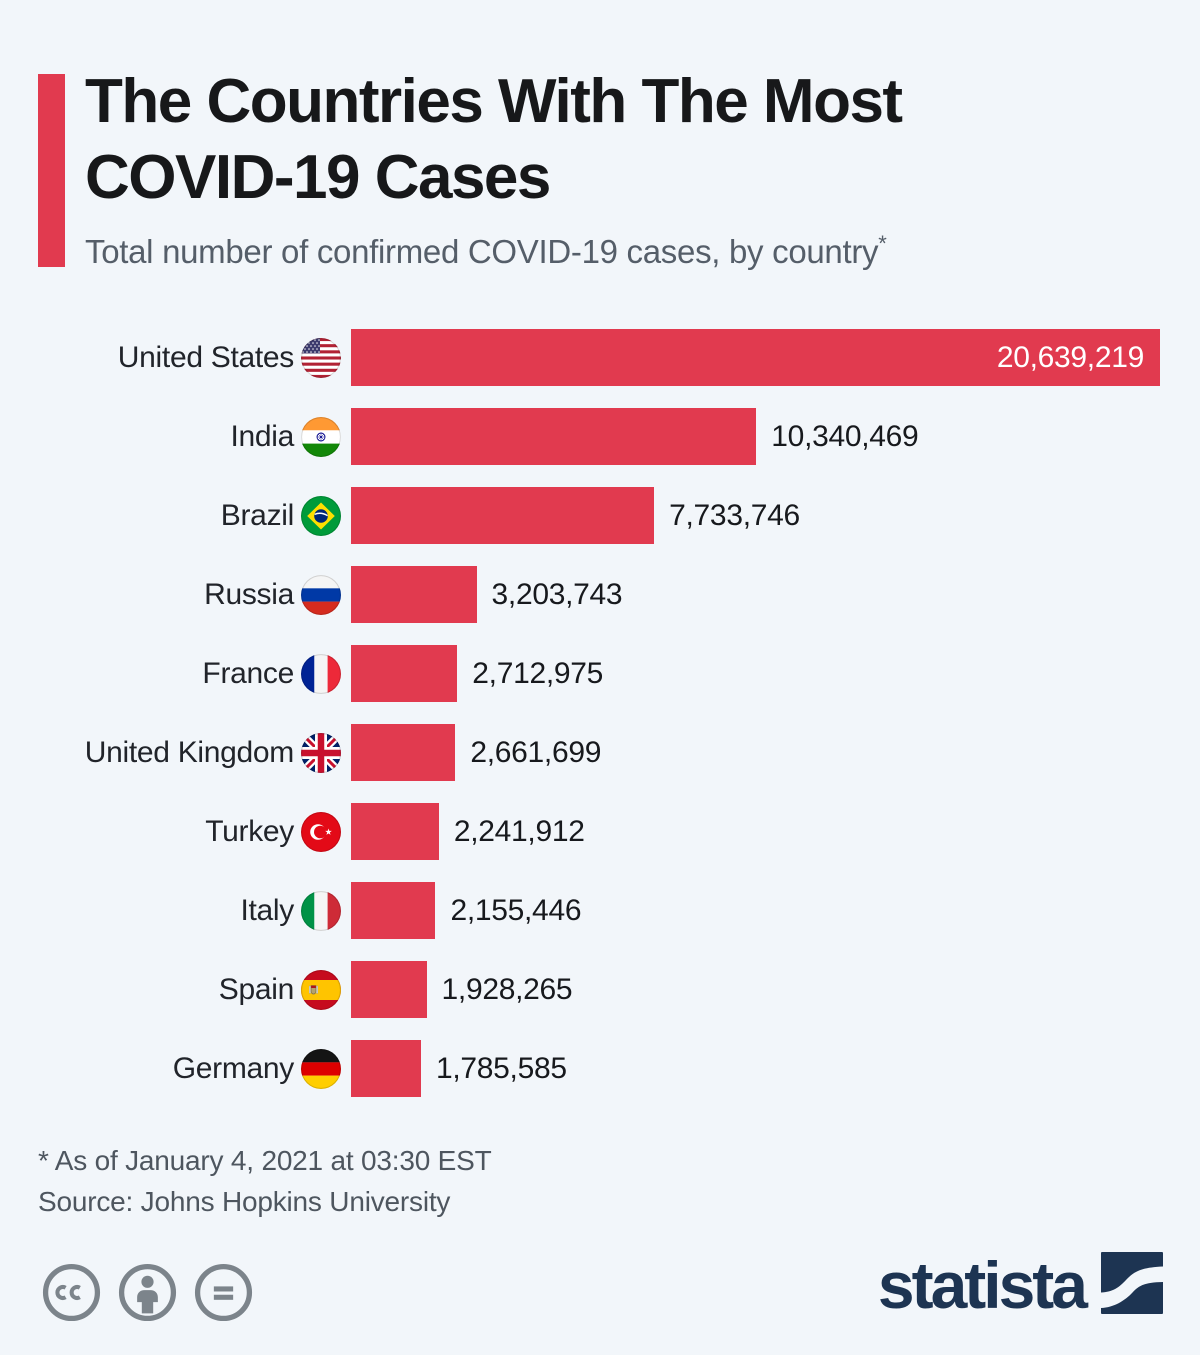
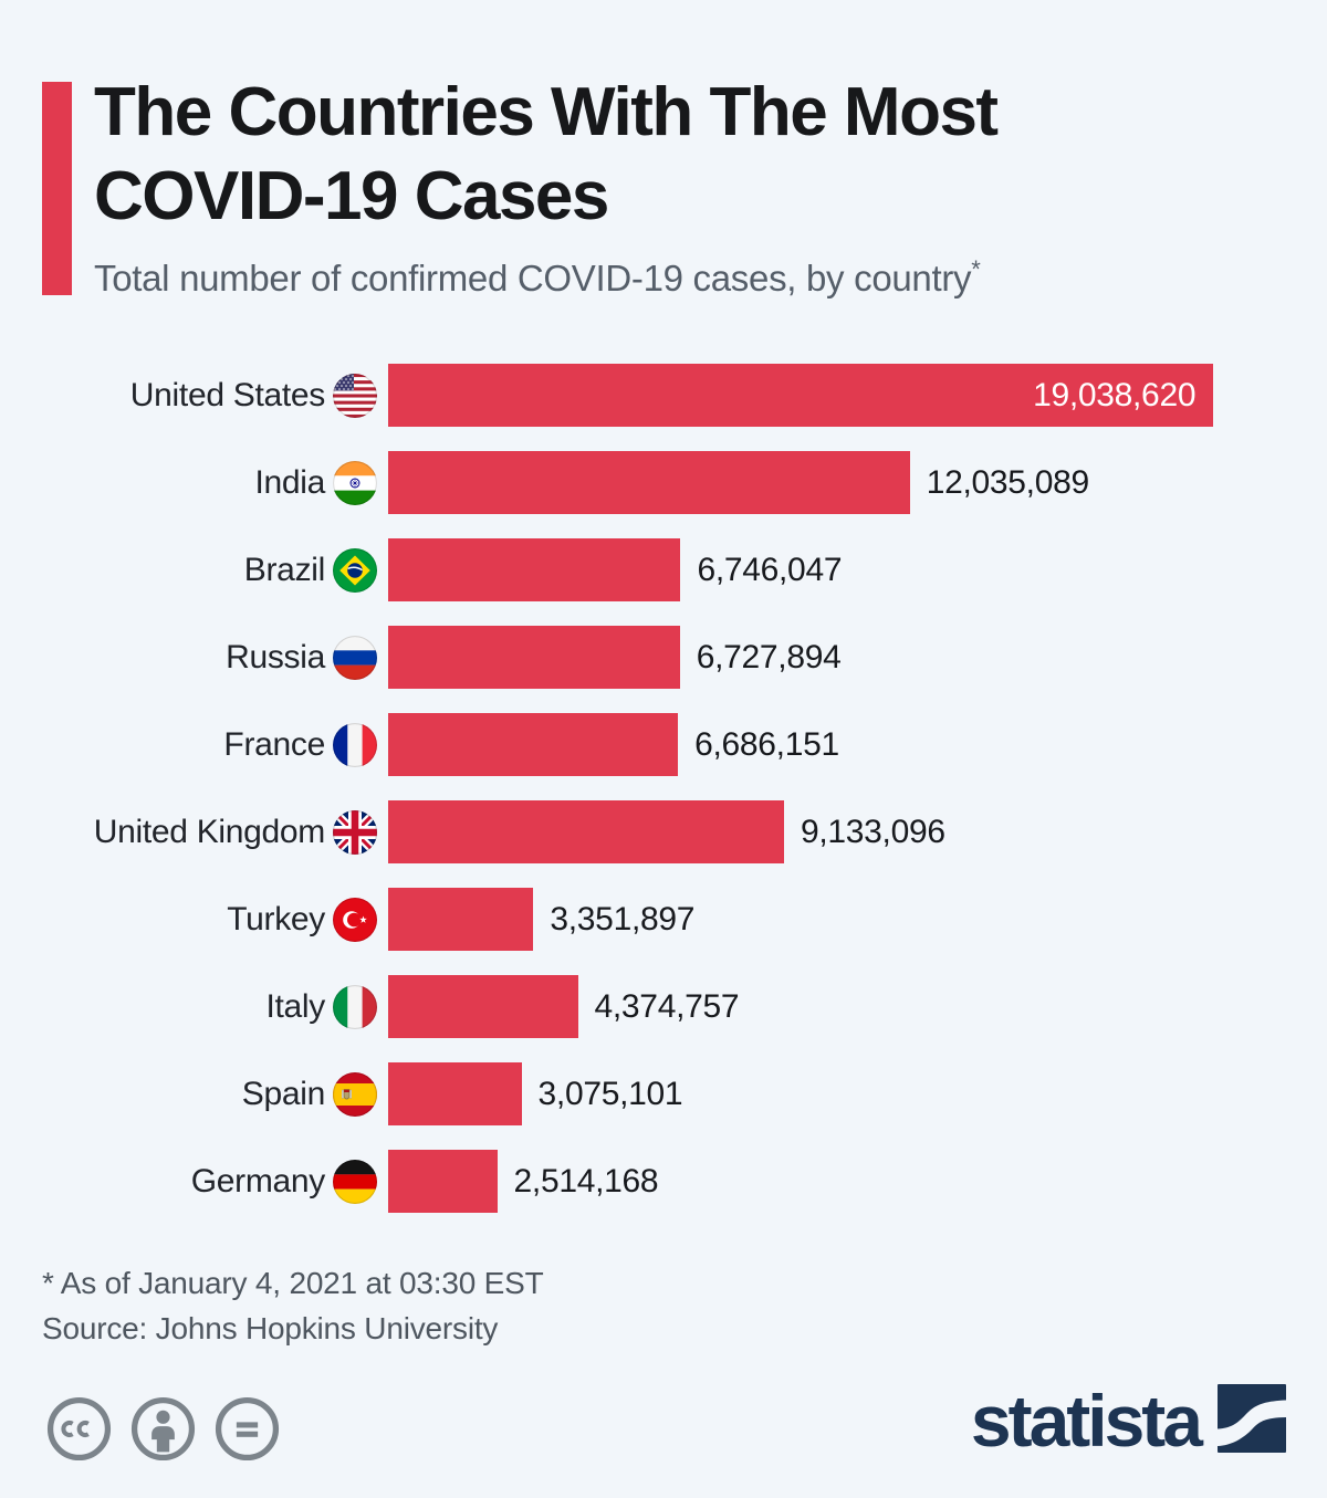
United States: 20,639,219 -> 19,038,620
India: 10,340,469 -> 12,035,089
Brazil: 7,733,746 -> 6,746,047
Russia: 3,203,743 -> 6,727,894
France: 2,712,975 -> 6,686,151
United Kingdom: 2,661,699 -> 9,133,096
Turkey: 2,241,912 -> 3,351,897
Italy: 2,155,446 -> 4,374,757
Spain: 1,928,265 -> 3,075,101
Germany: 1,785,585 -> 2,514,168
